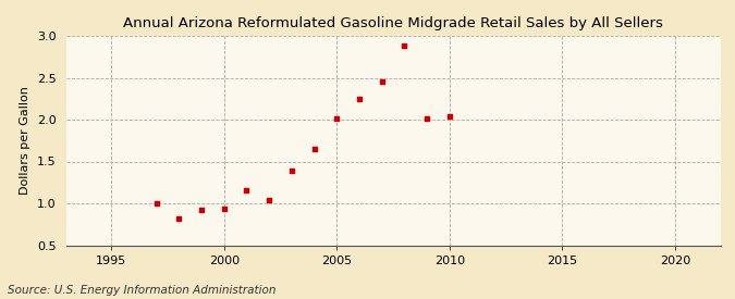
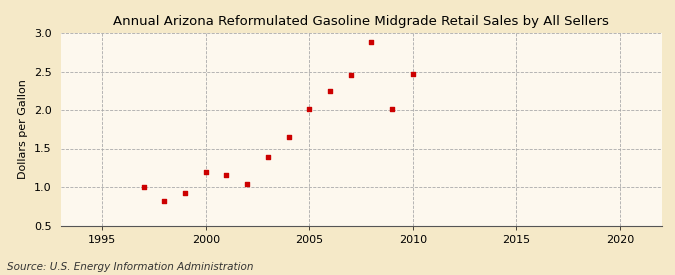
2000: 0.94 -> 1.19
2010: 2.04 -> 2.47
